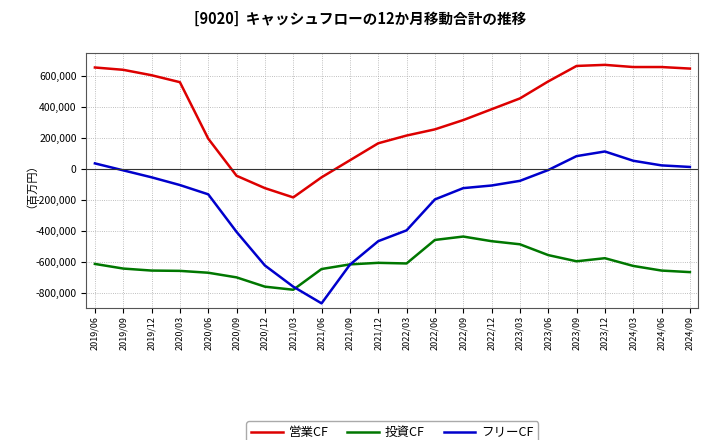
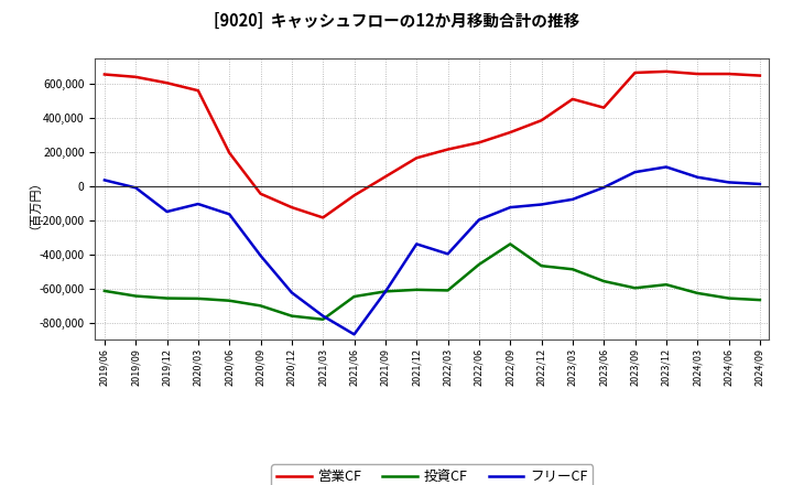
フリーCF/2019/12: -60,000 -> -150,000
フリーCF/2021/12: -470,000 -> -340,000
投資CF/2022/09: -440,000 -> -340,000
営業CF/2023/03: 460,000 -> 510,000
営業CF/2023/06: 560,000 -> 460,000
